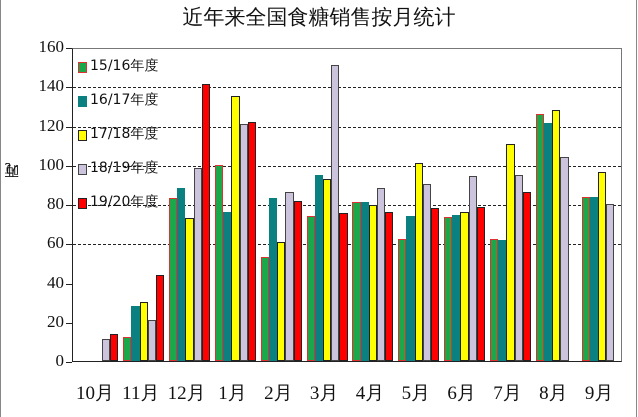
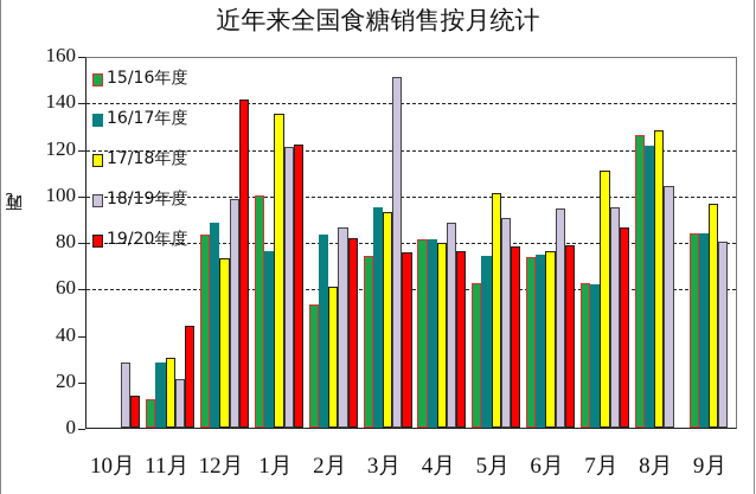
18/19年度/10月: 11 -> 28
